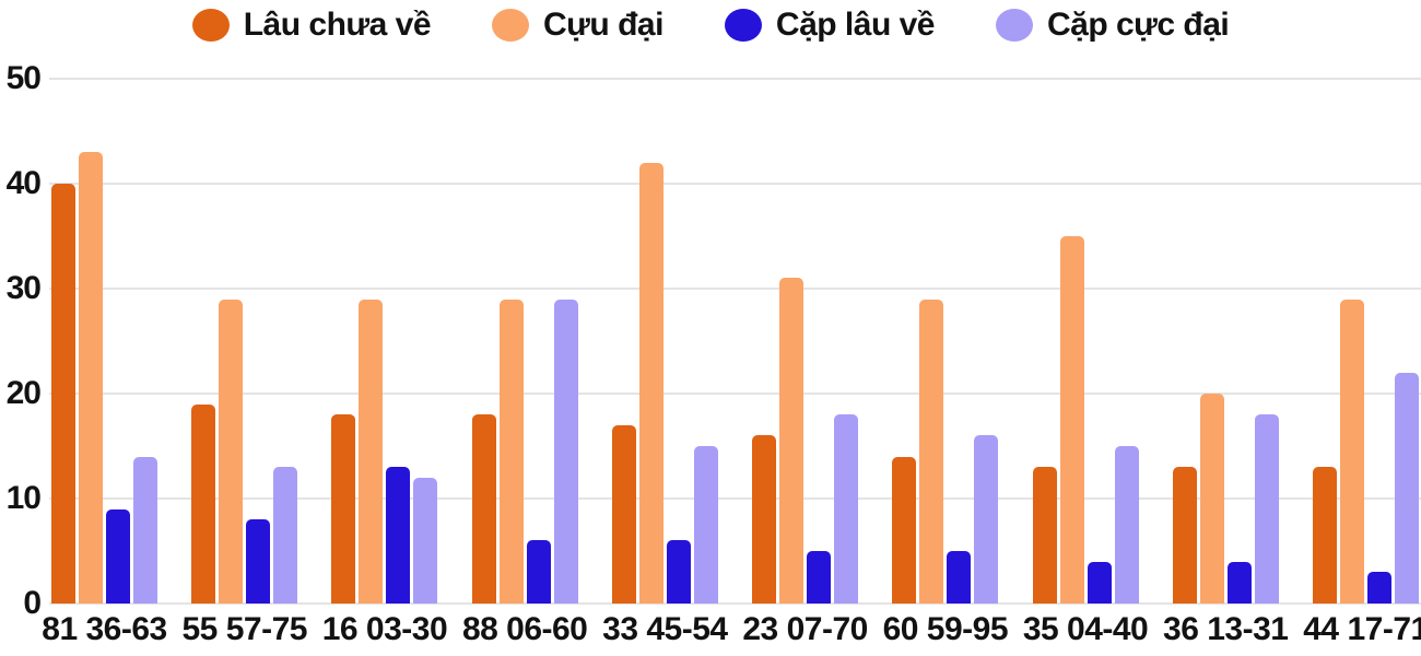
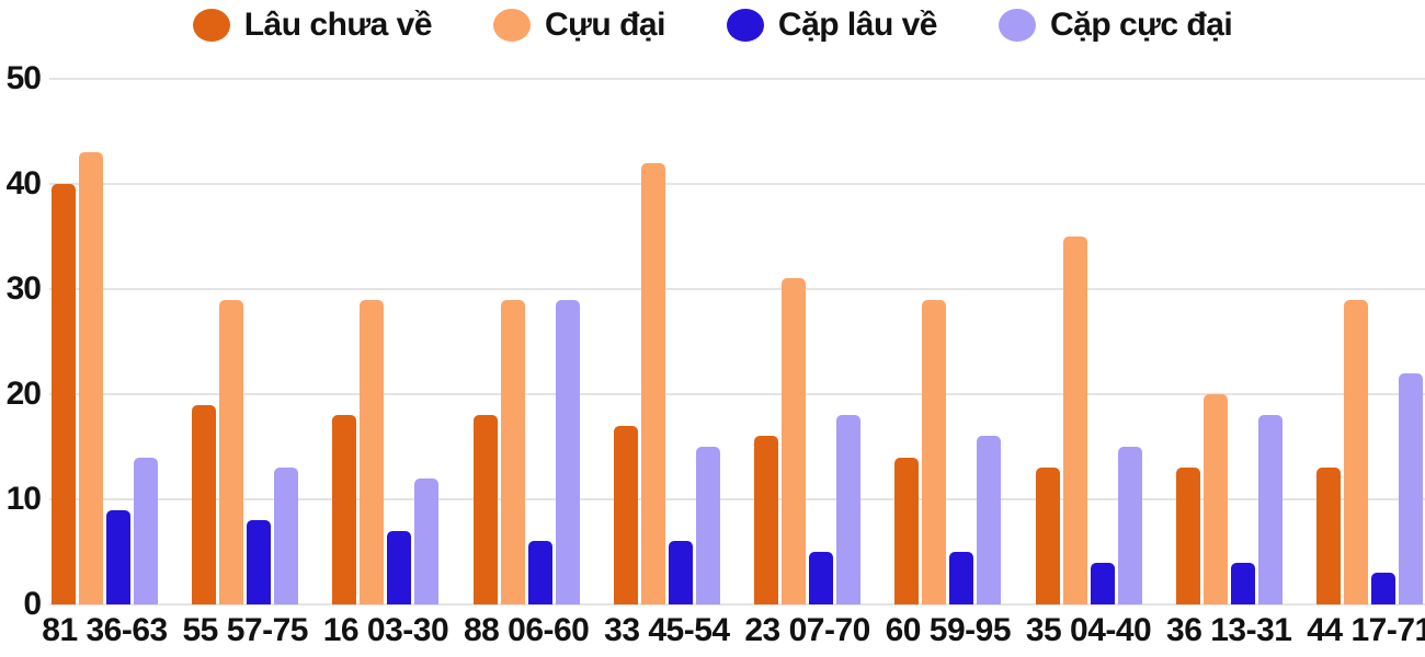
Cặp lâu về/16 03-30: 13 -> 7
